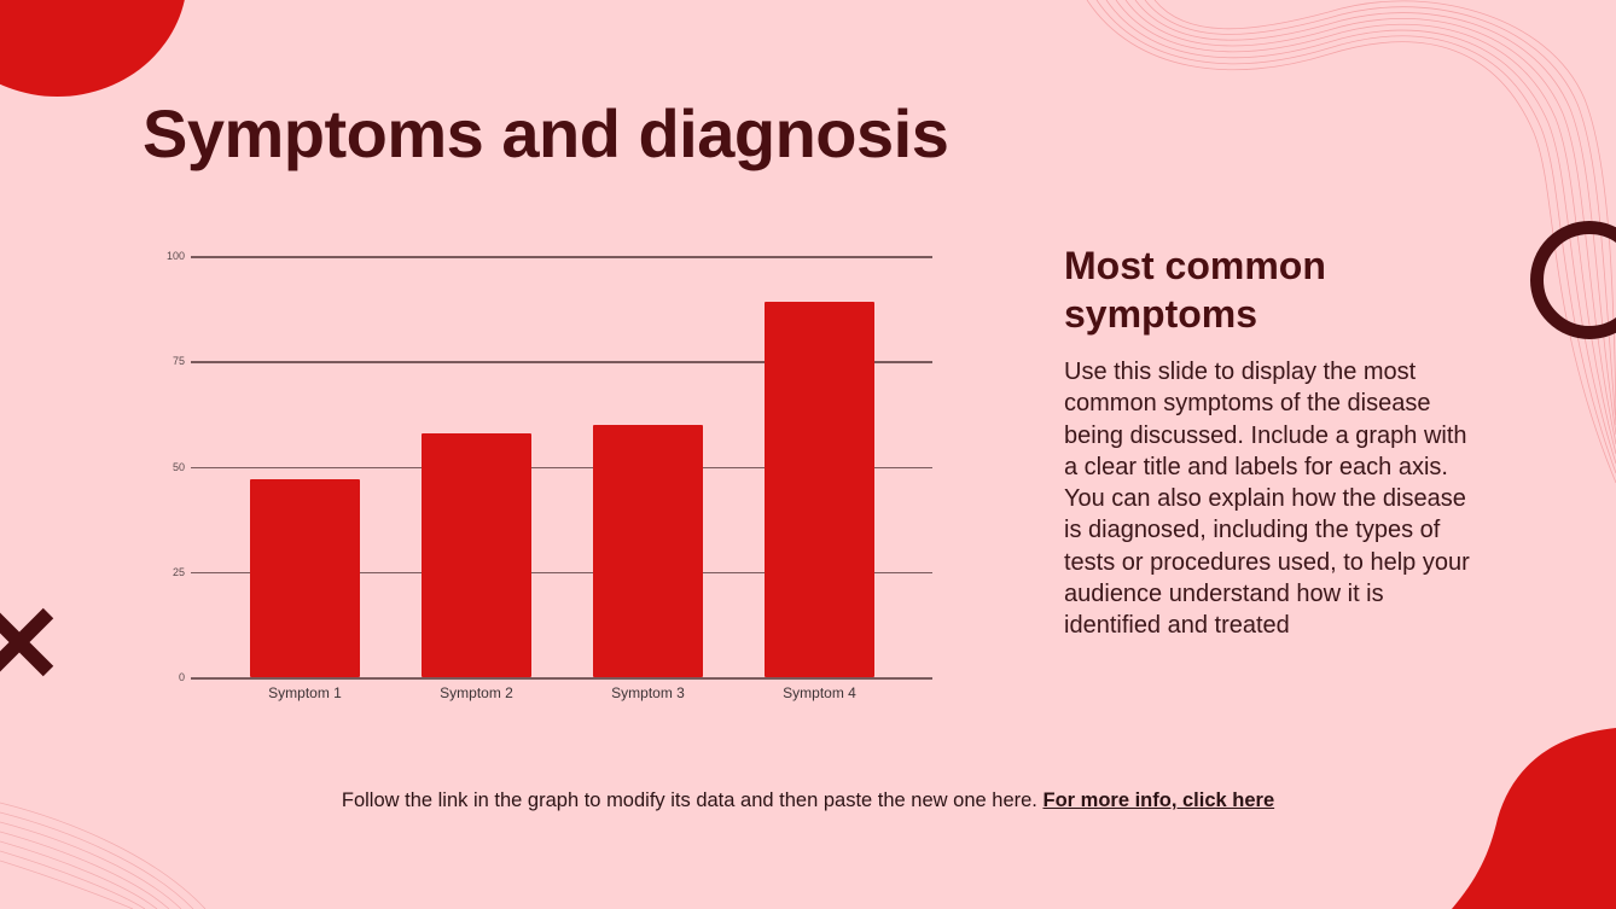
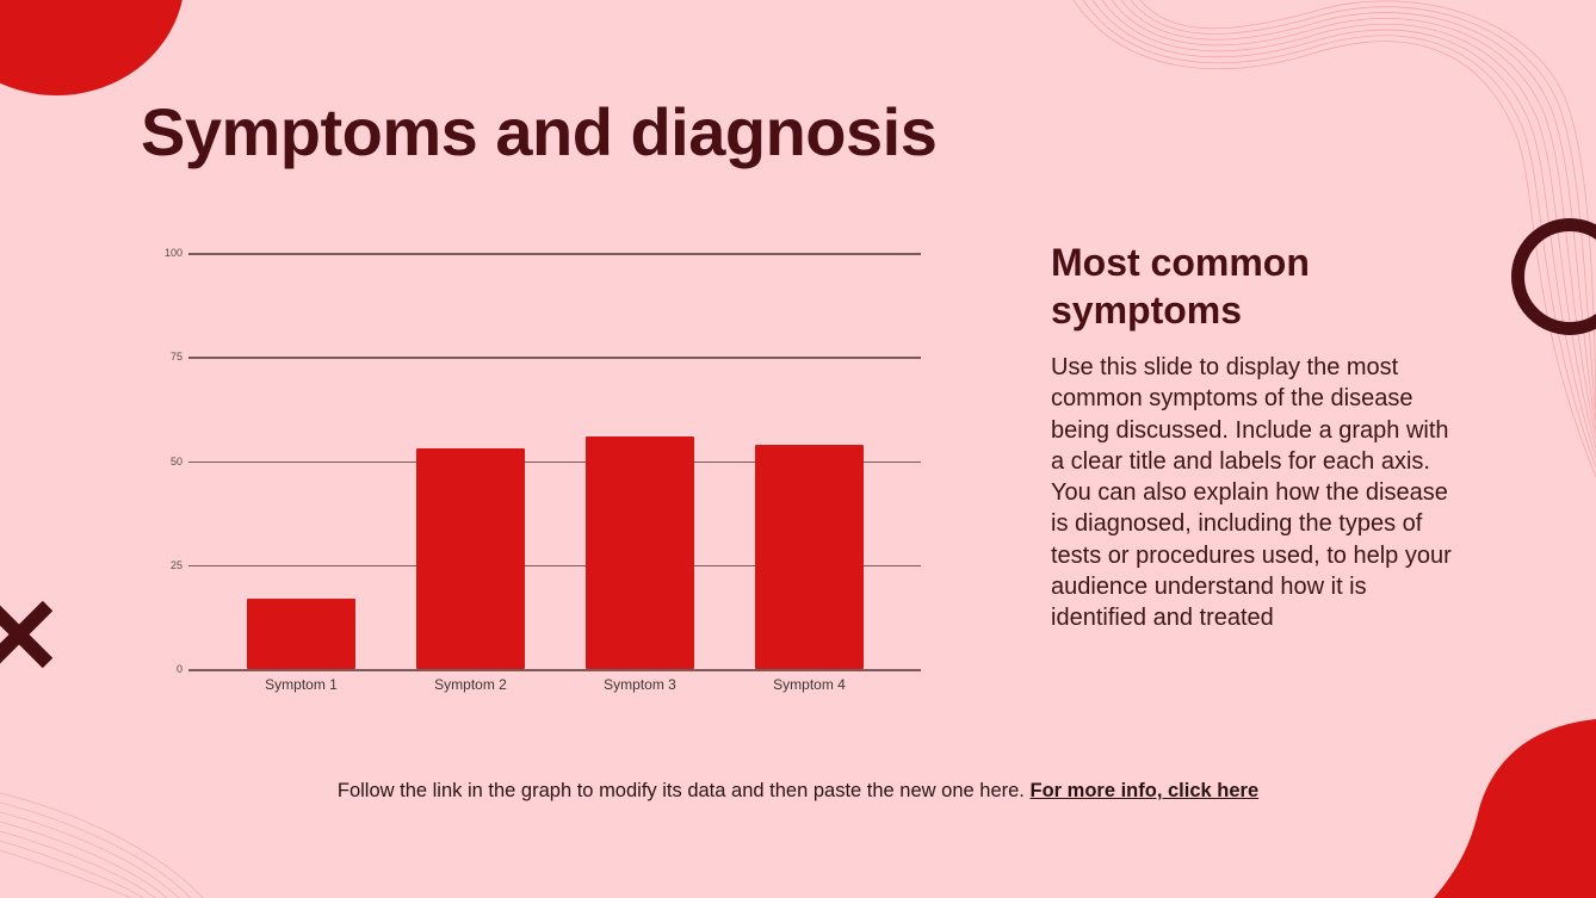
Symptom 1: 47 -> 17
Symptom 2: 58 -> 53
Symptom 3: 60 -> 56
Symptom 4: 89 -> 54
